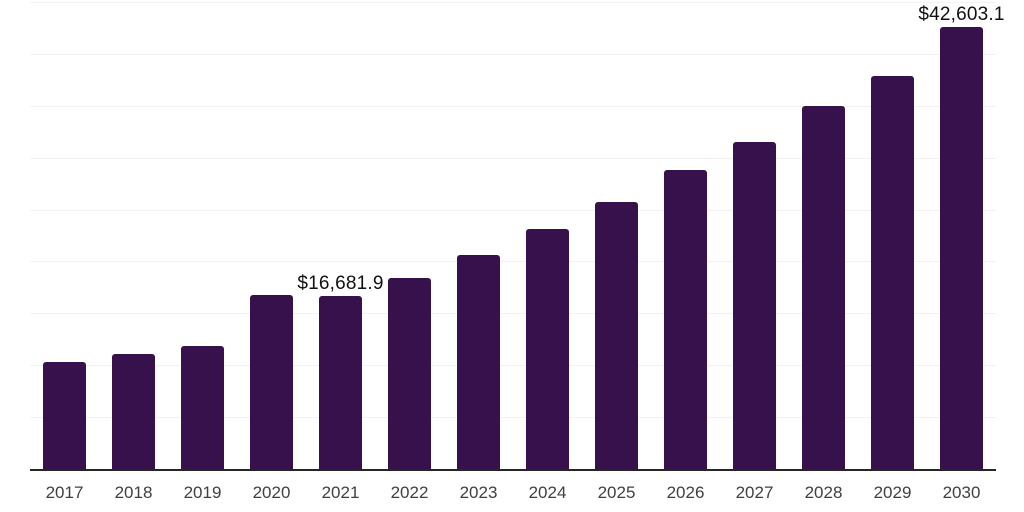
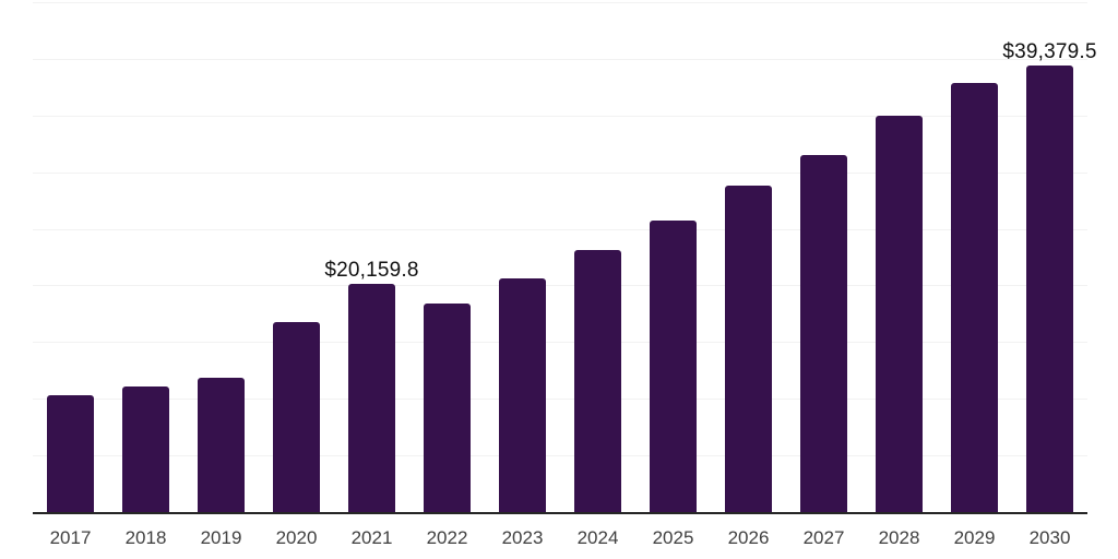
2021: $16,681.9 -> $20,159.8
2030: $42,603.1 -> $39,379.5
